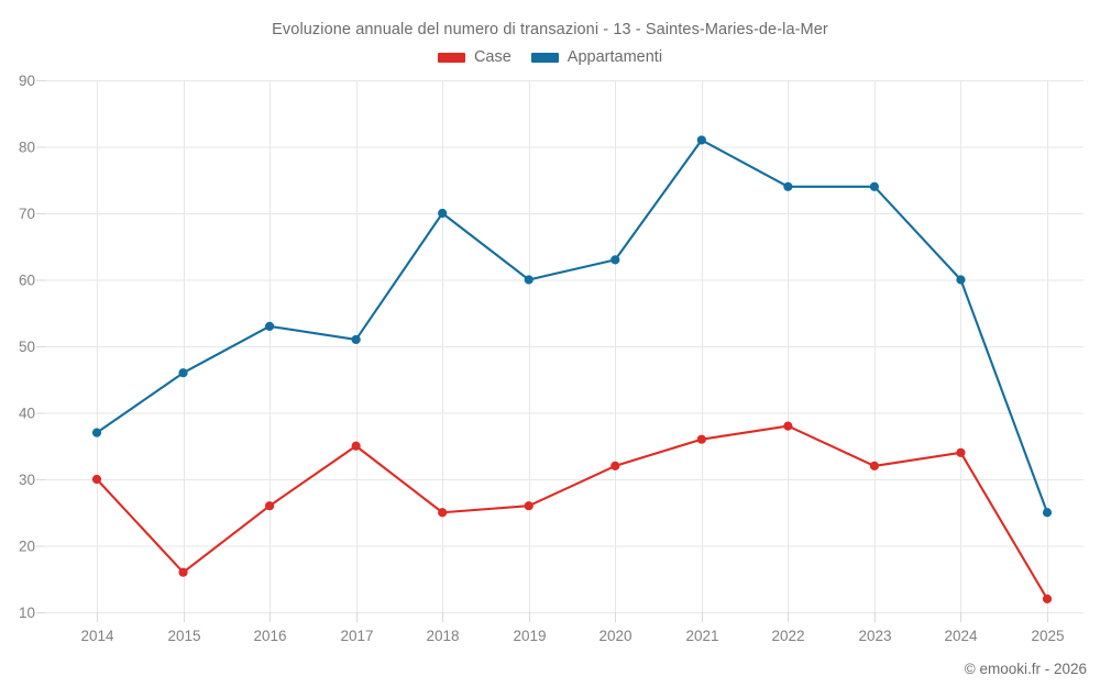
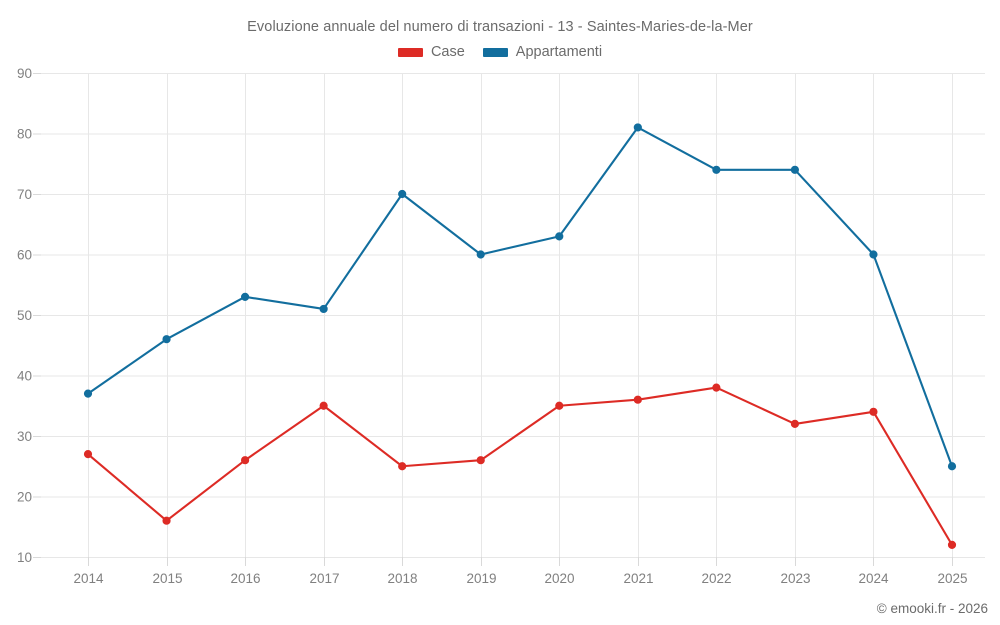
Case/2014: 30 -> 27
Case/2020: 32 -> 35
